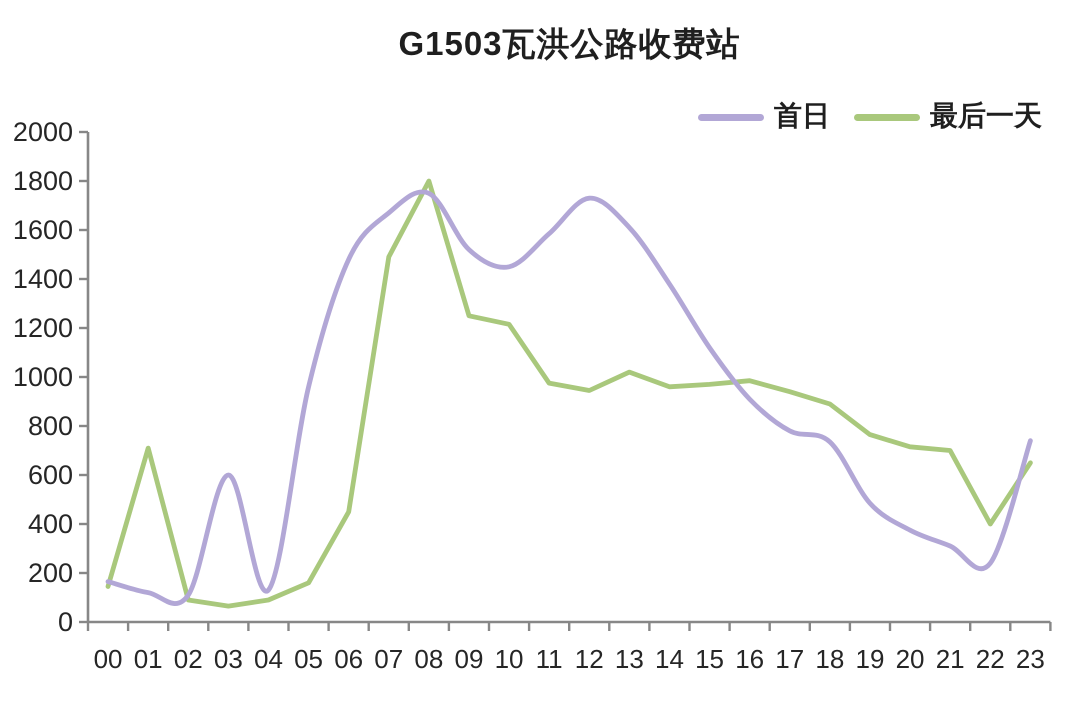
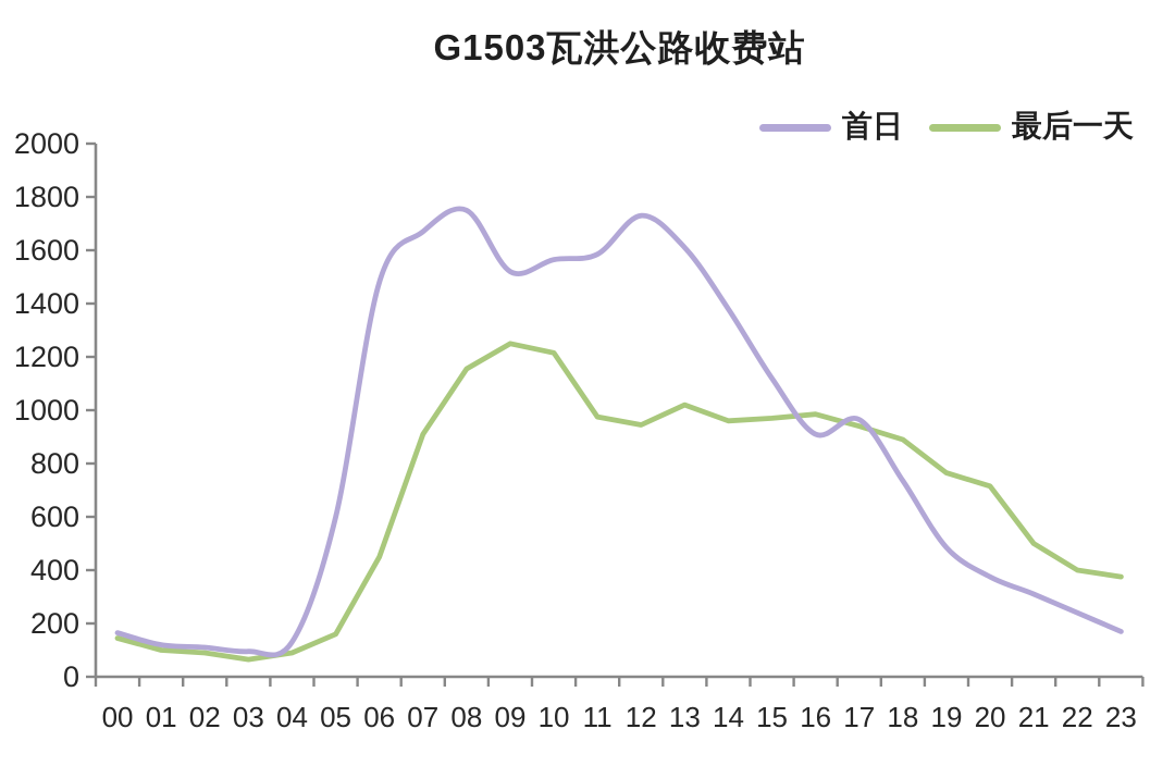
最后一天/01: 710 -> 100
首日/03: 600 -> 100
首日/05: 960 -> 600
最后一天/07: 1490 -> 910
最后一天/08: 1800 -> 1160
首日/10: 1450 -> 1560
首日/17: 780 -> 960
最后一天/21: 700 -> 500
首日/23: 740 -> 170
最后一天/23: 650 -> 380
